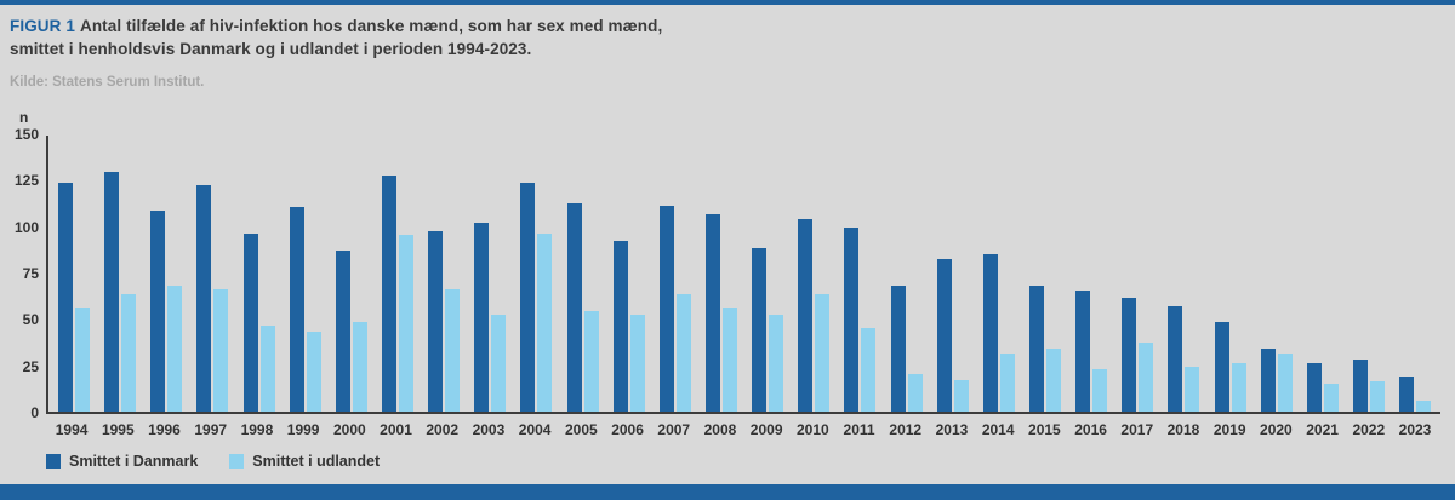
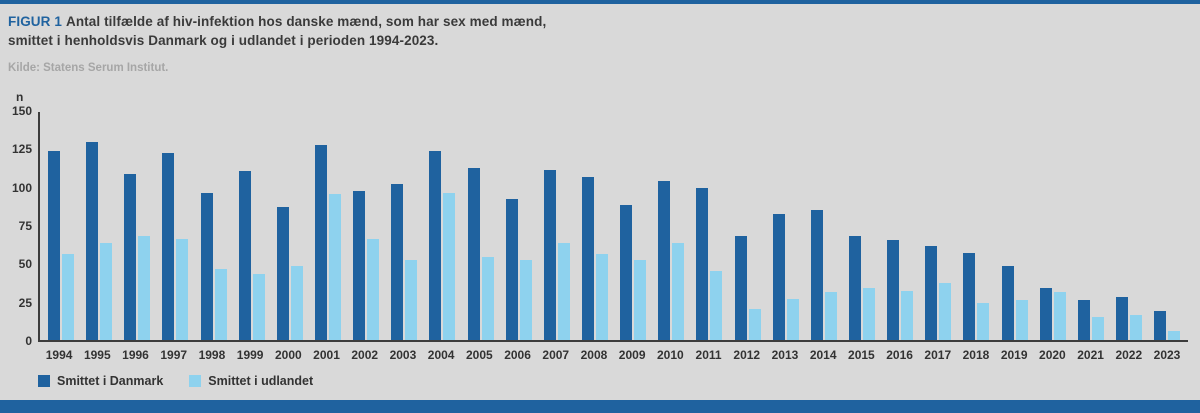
Smittet i udlandet/2013: 17 -> 27
Smittet i udlandet/2016: 23 -> 32
